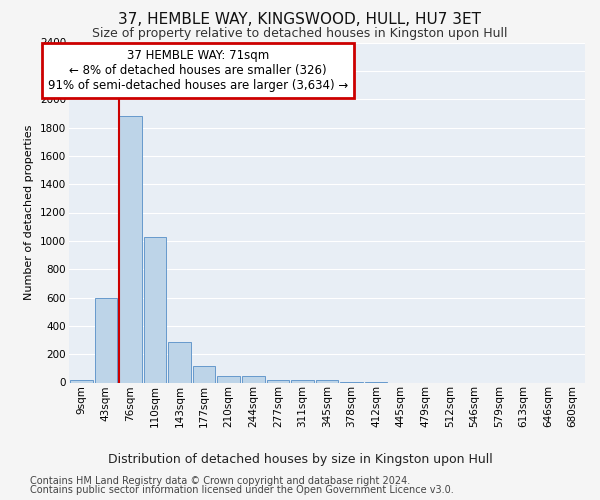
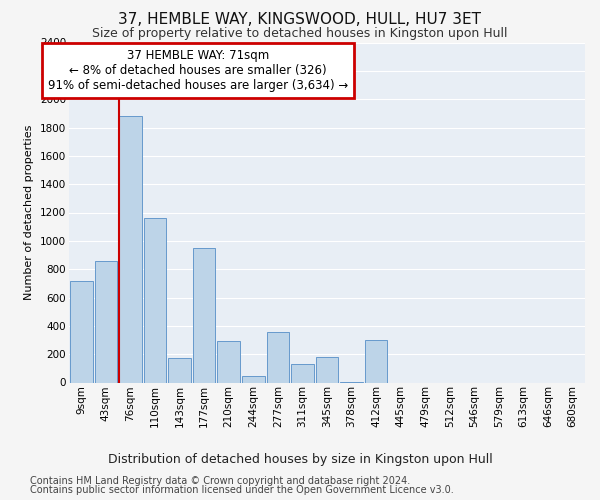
9sqm: 20 -> 720
43sqm: 600 -> 860
110sqm: 1030 -> 1160
143sqm: 280 -> 170
177sqm: 120 -> 950
210sqm: 40 -> 290
277sqm: 20 -> 360
311sqm: 20 -> 130
345sqm: 20 -> 180
412sqm: 0 -> 300
